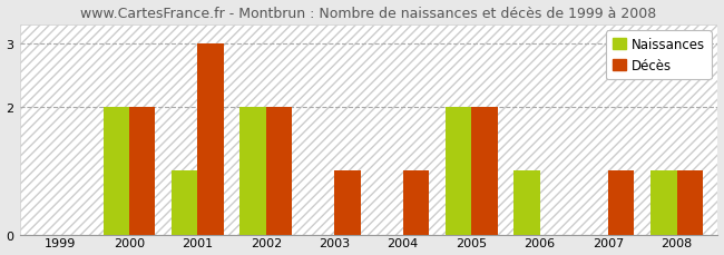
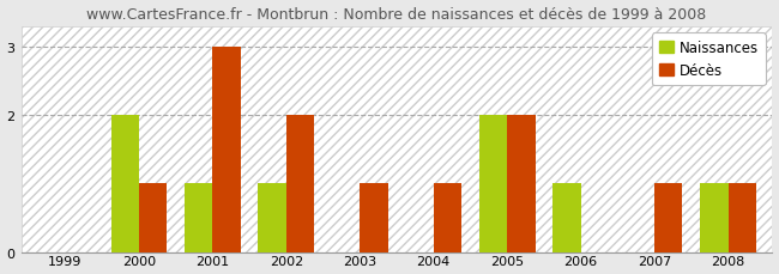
Décès/2000: 2 -> 1
Naissances/2002: 2 -> 1
